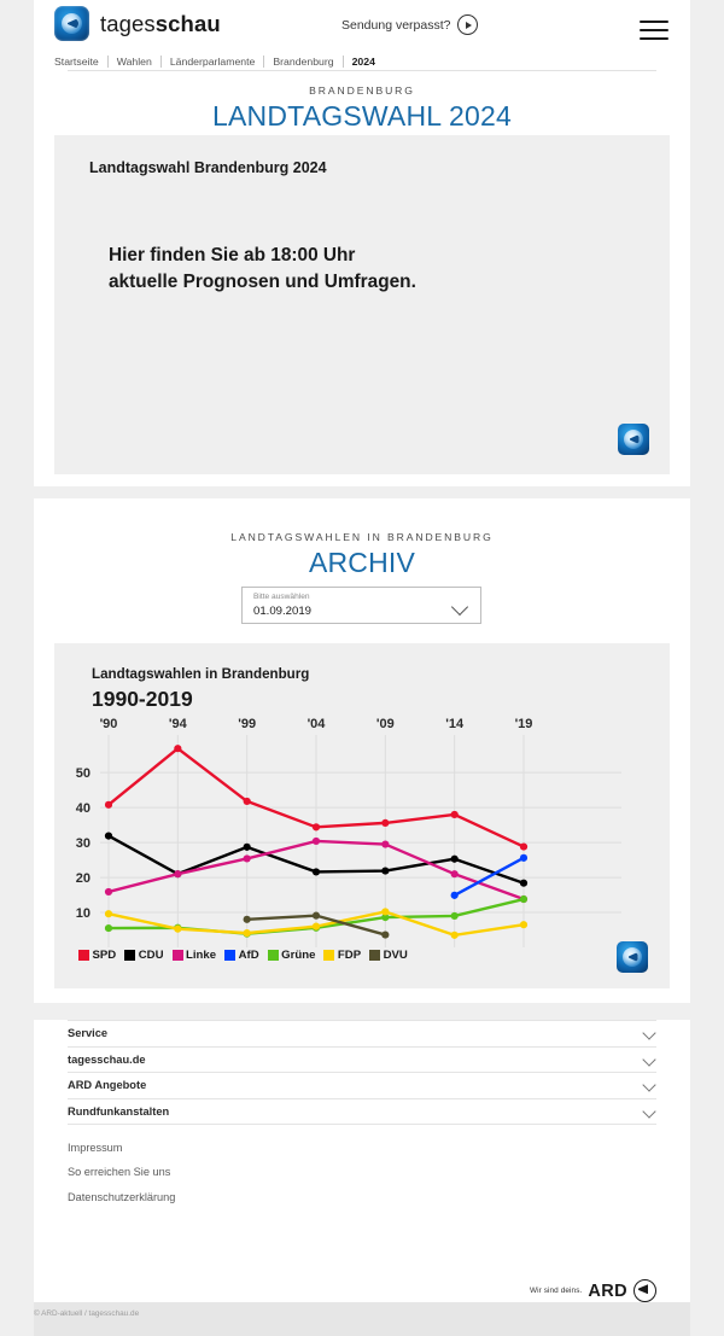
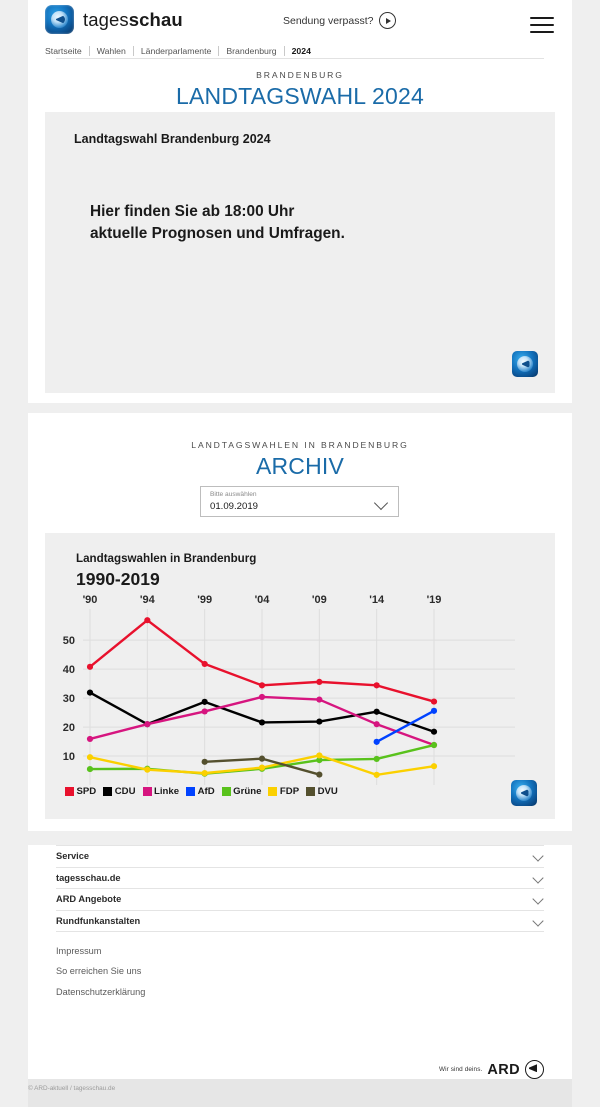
SPD/'14: 38 -> 34
